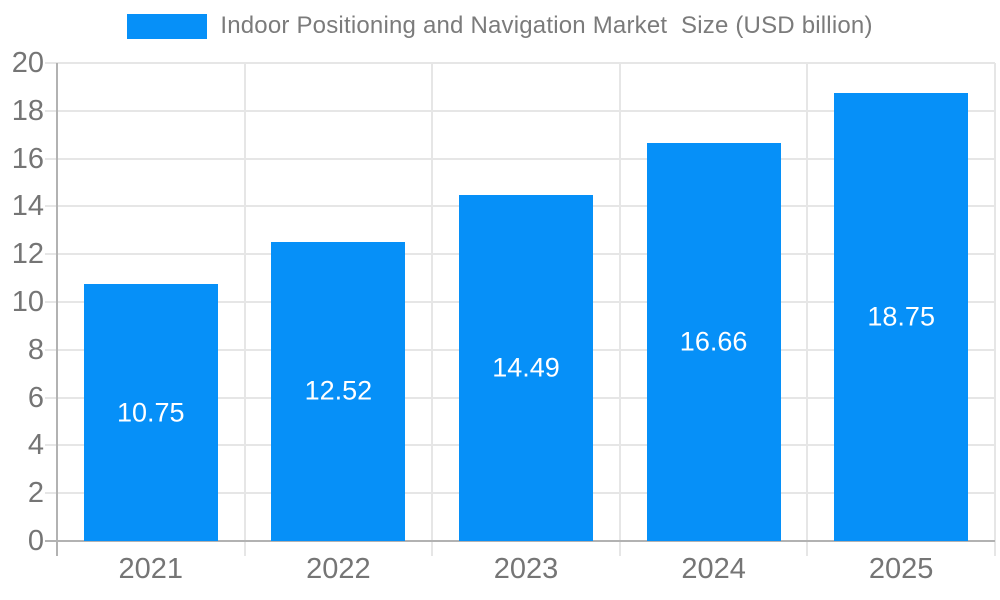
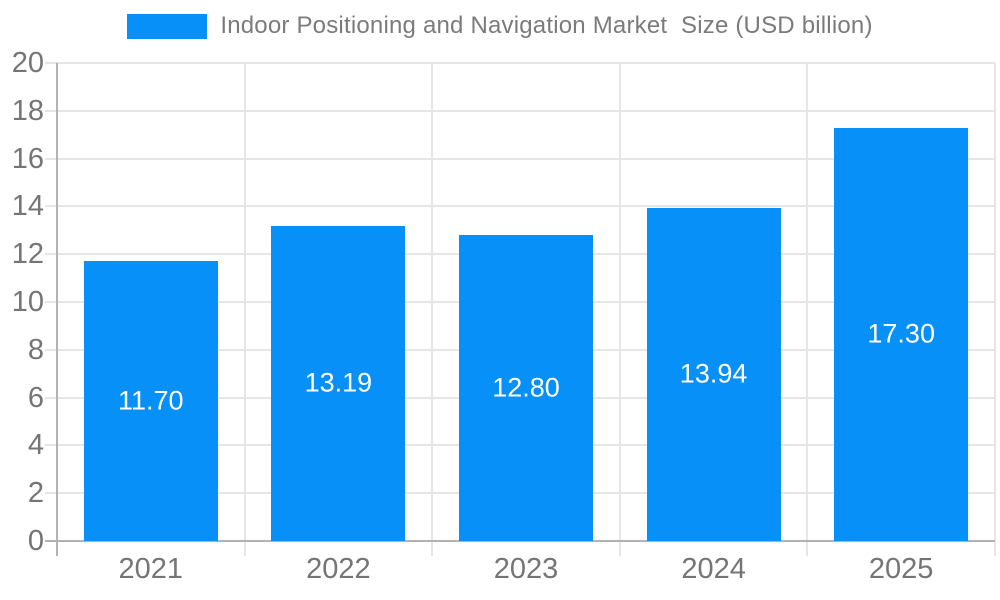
2021: 10.75 -> 11.70
2022: 12.52 -> 13.19
2023: 14.49 -> 12.80
2024: 16.66 -> 13.94
2025: 18.75 -> 17.30
